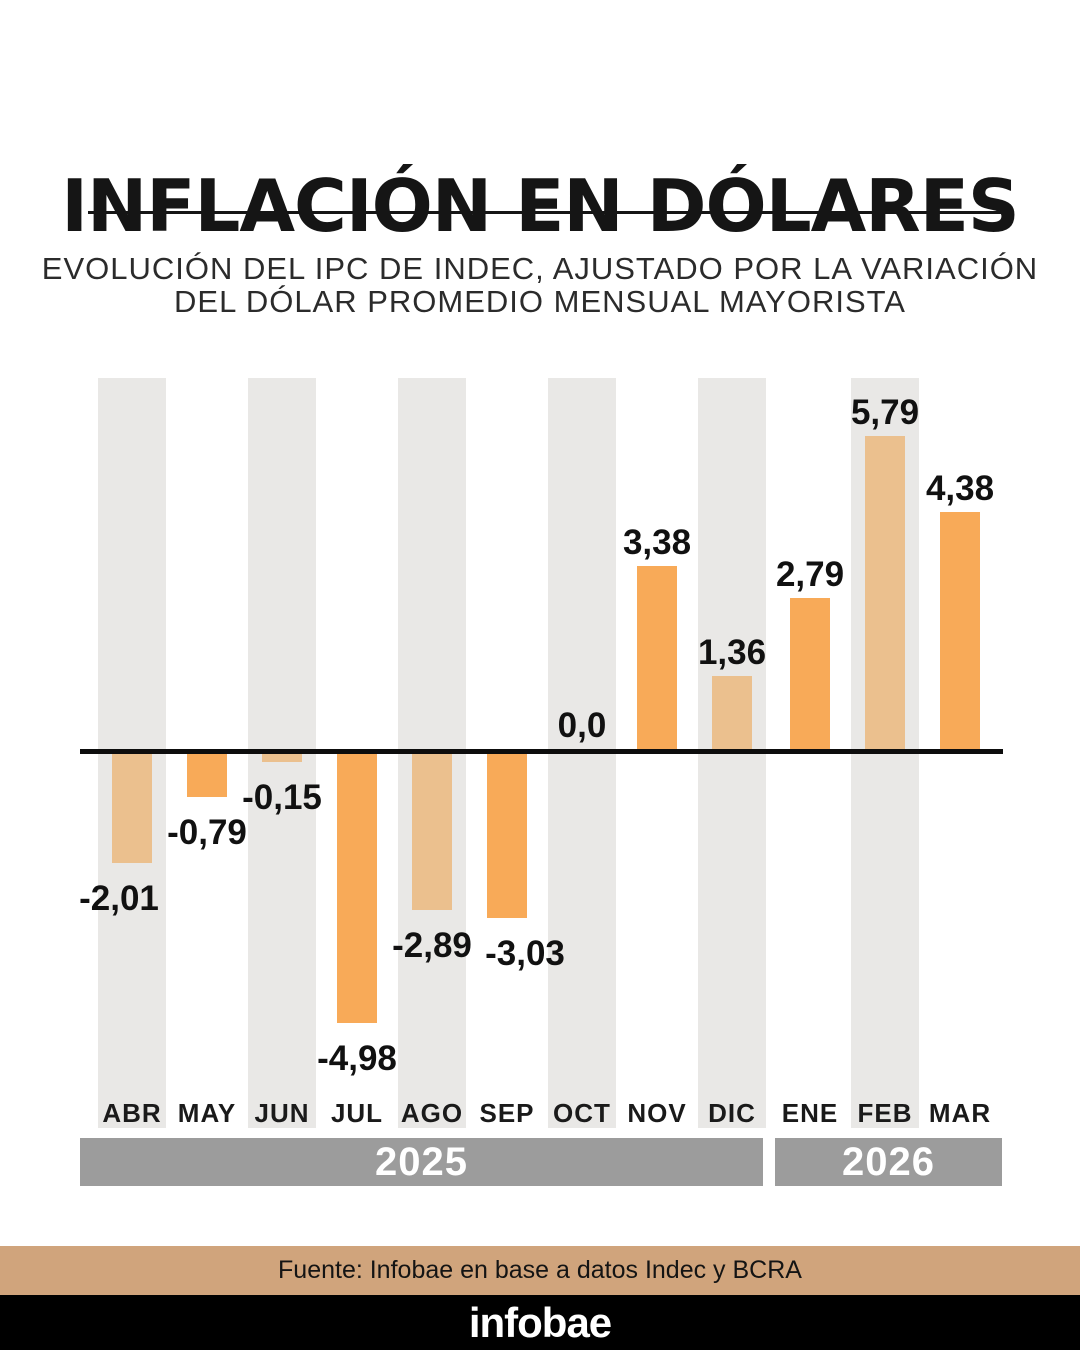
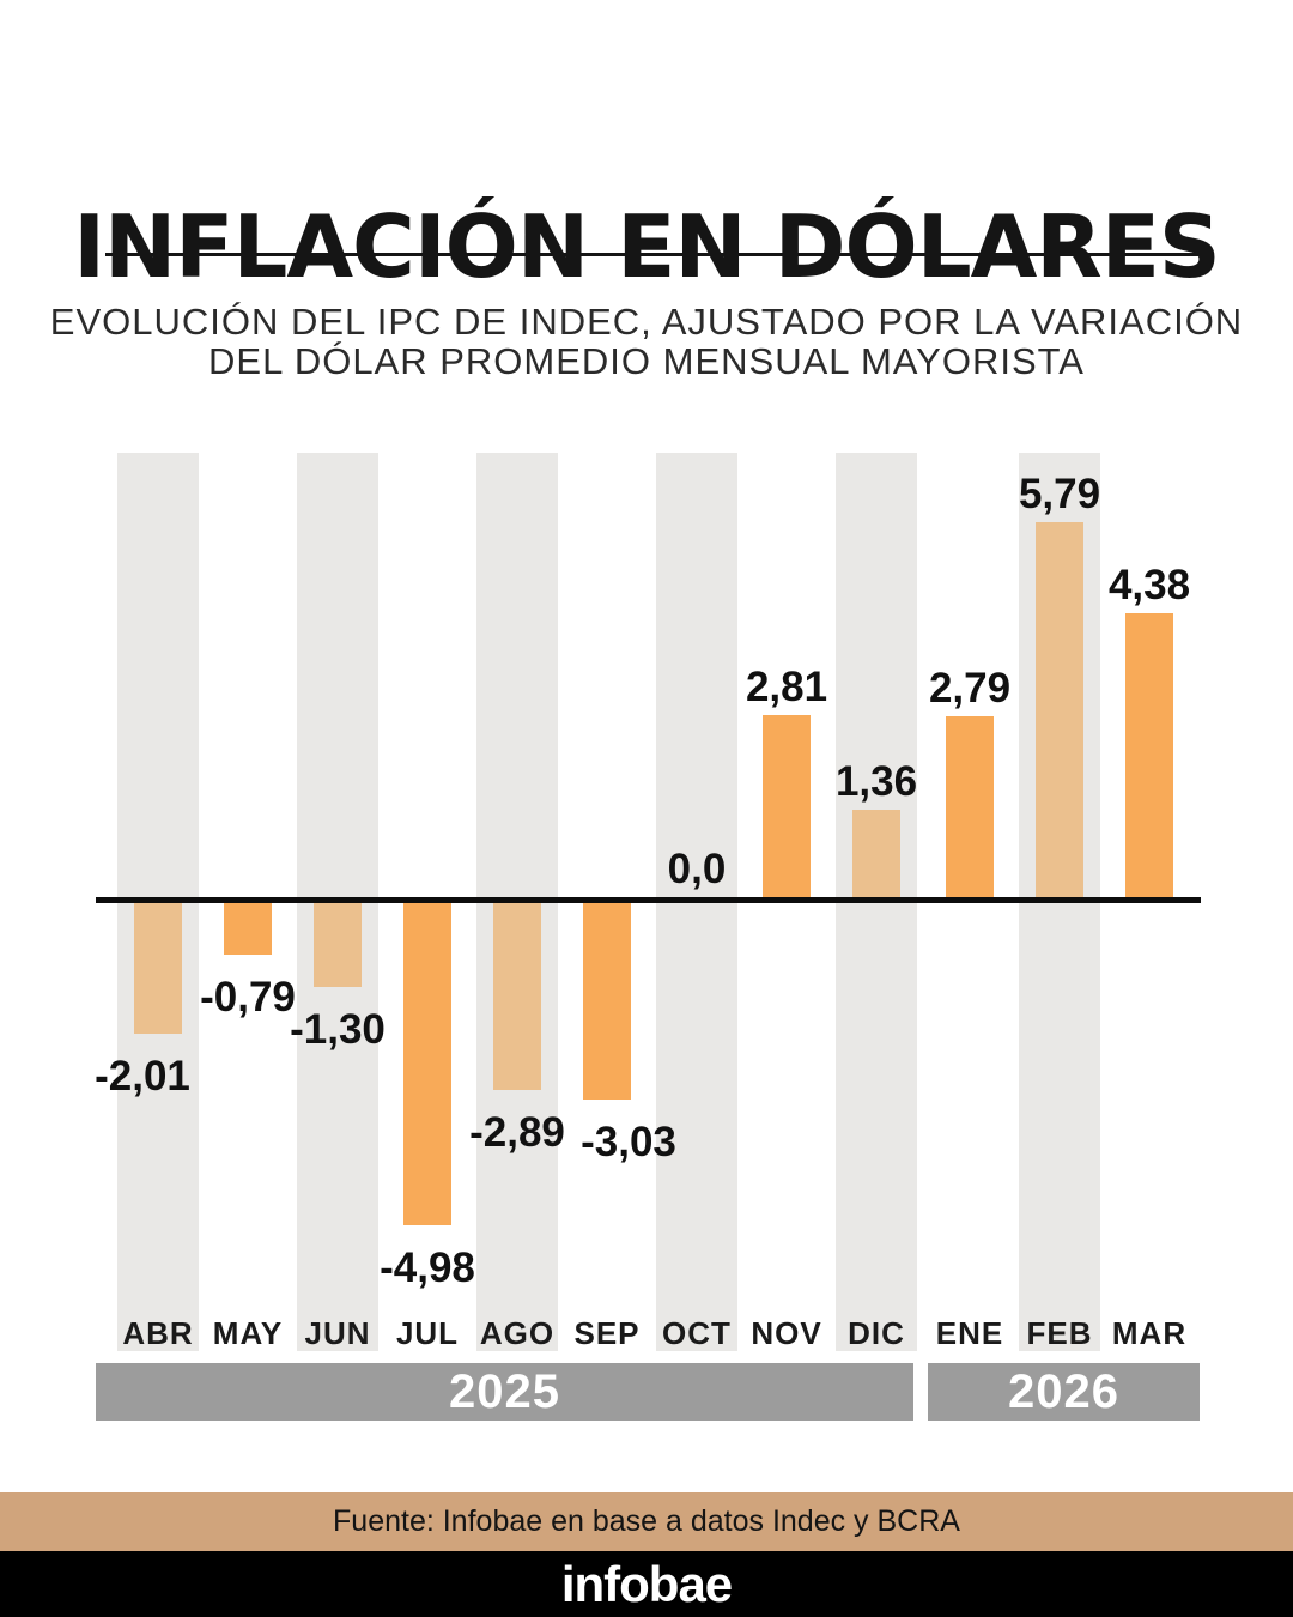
JUN: -0,15 -> -1,30
NOV: 3,38 -> 2,81
